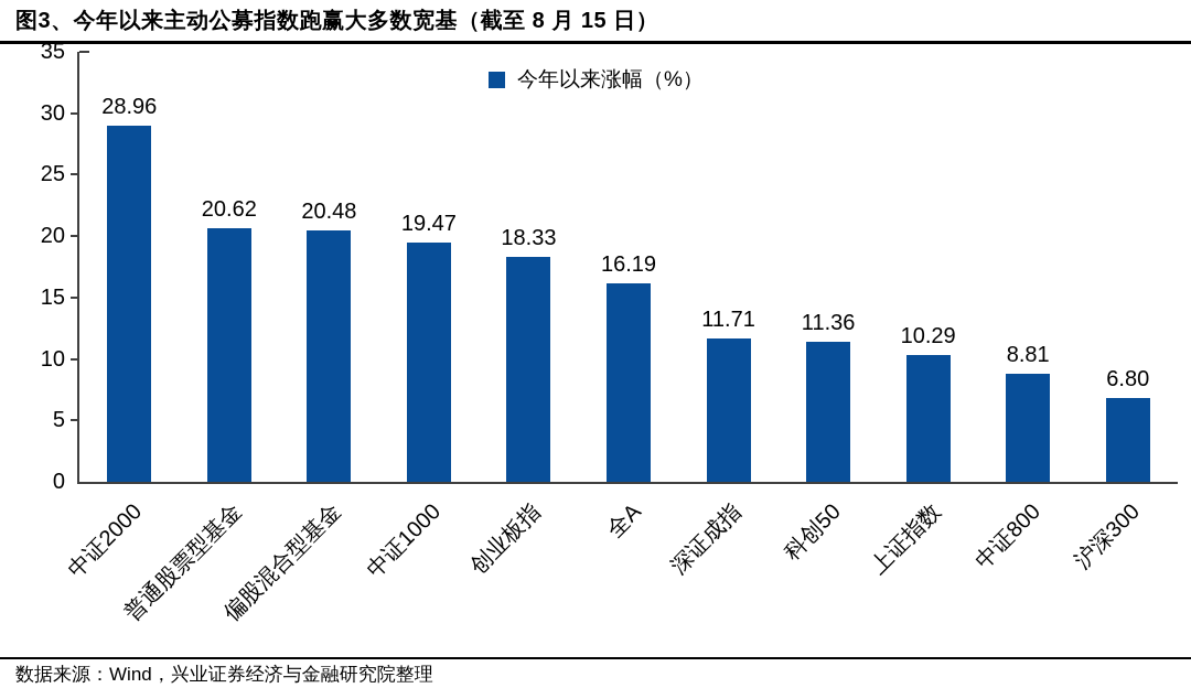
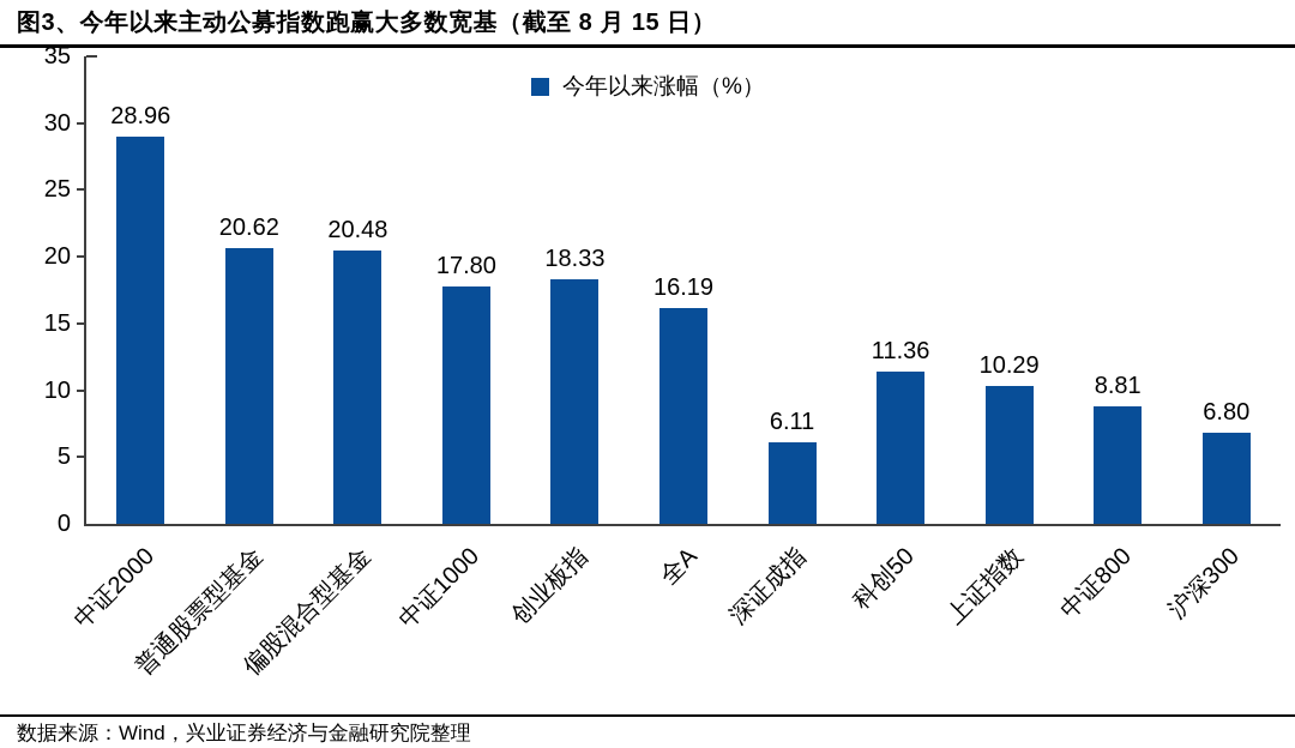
中证1000: 19.47 -> 17.80
深证成指: 11.71 -> 6.11
